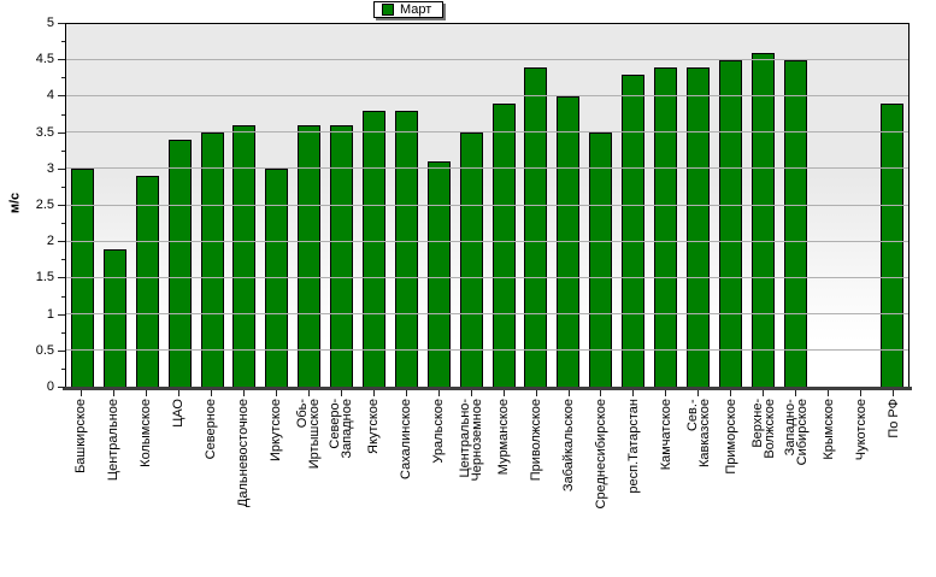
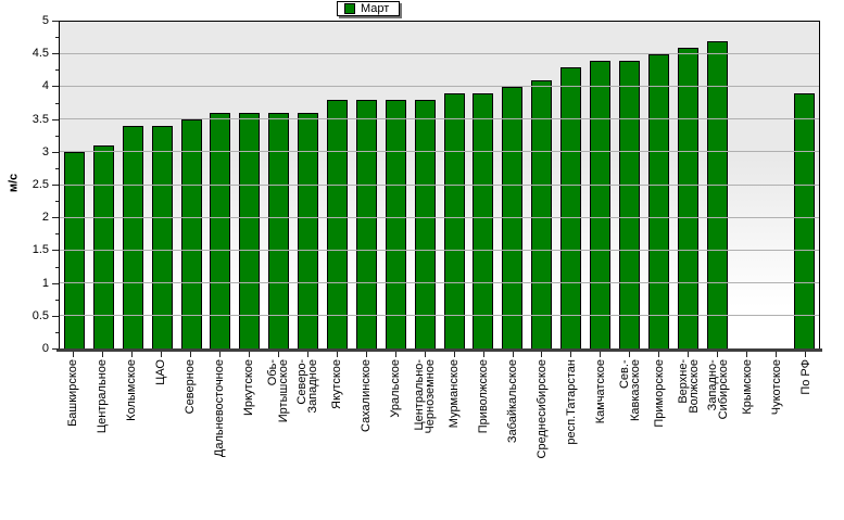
Центральное: 1.9 -> 3.1
Колымское: 2.9 -> 3.4
Иркутское: 3.0 -> 3.6
Уральское: 3.1 -> 3.8
Центрально- Черноземное: 3.5 -> 3.8
Приволжское: 4.4 -> 3.9
Среднесибирское: 3.5 -> 4.1
Западно- Сибирское: 4.5 -> 4.7
